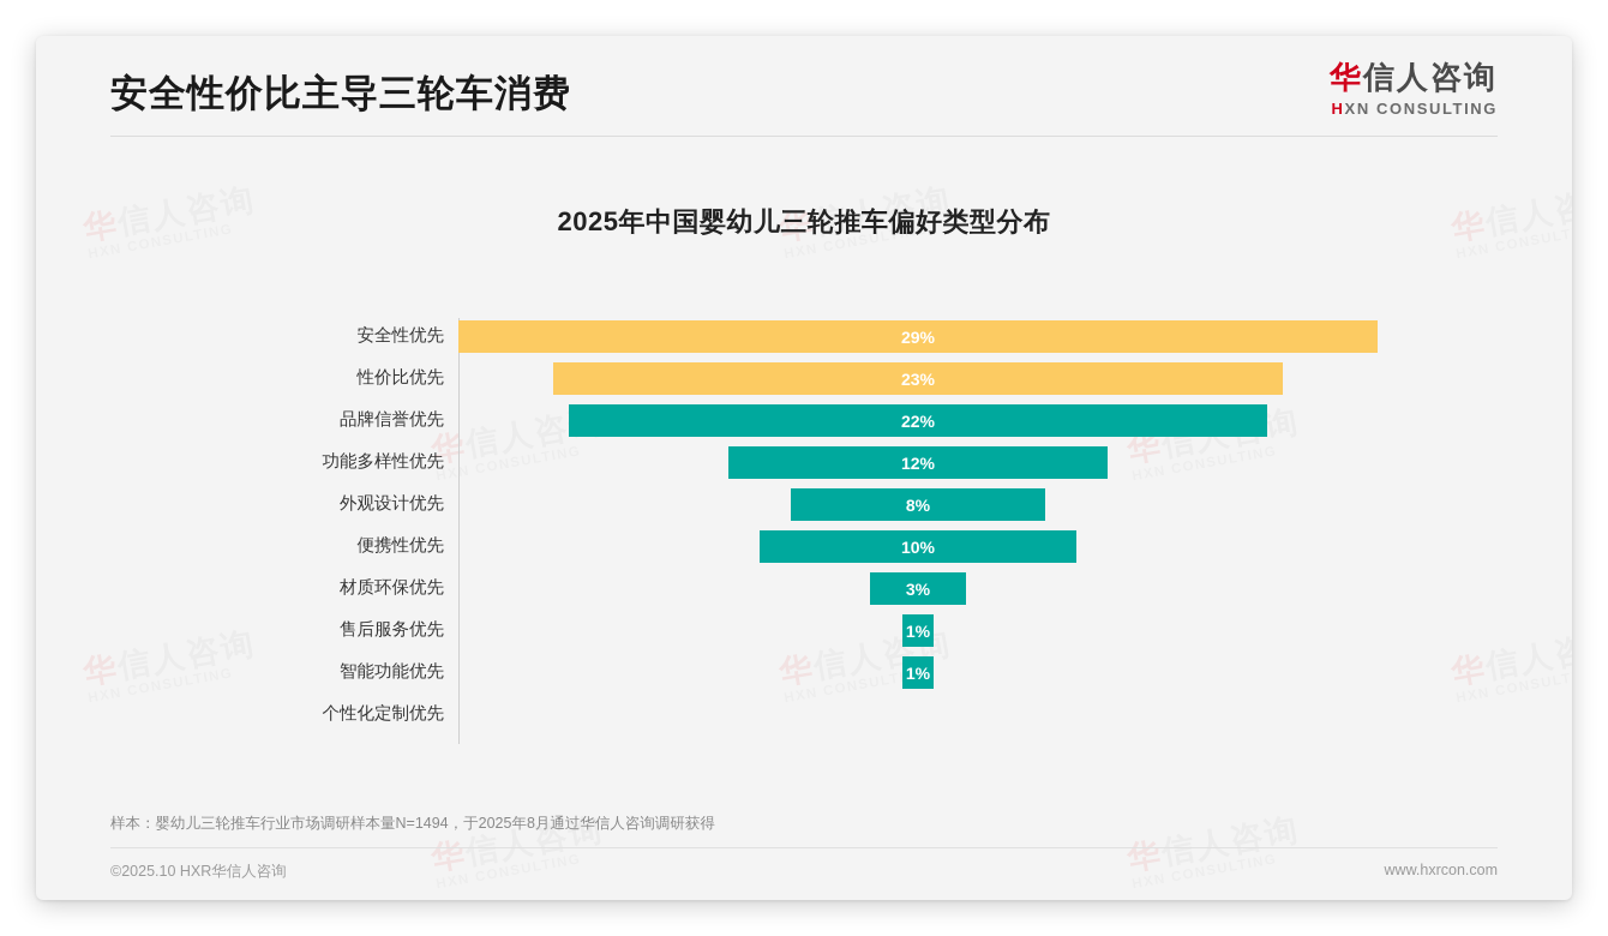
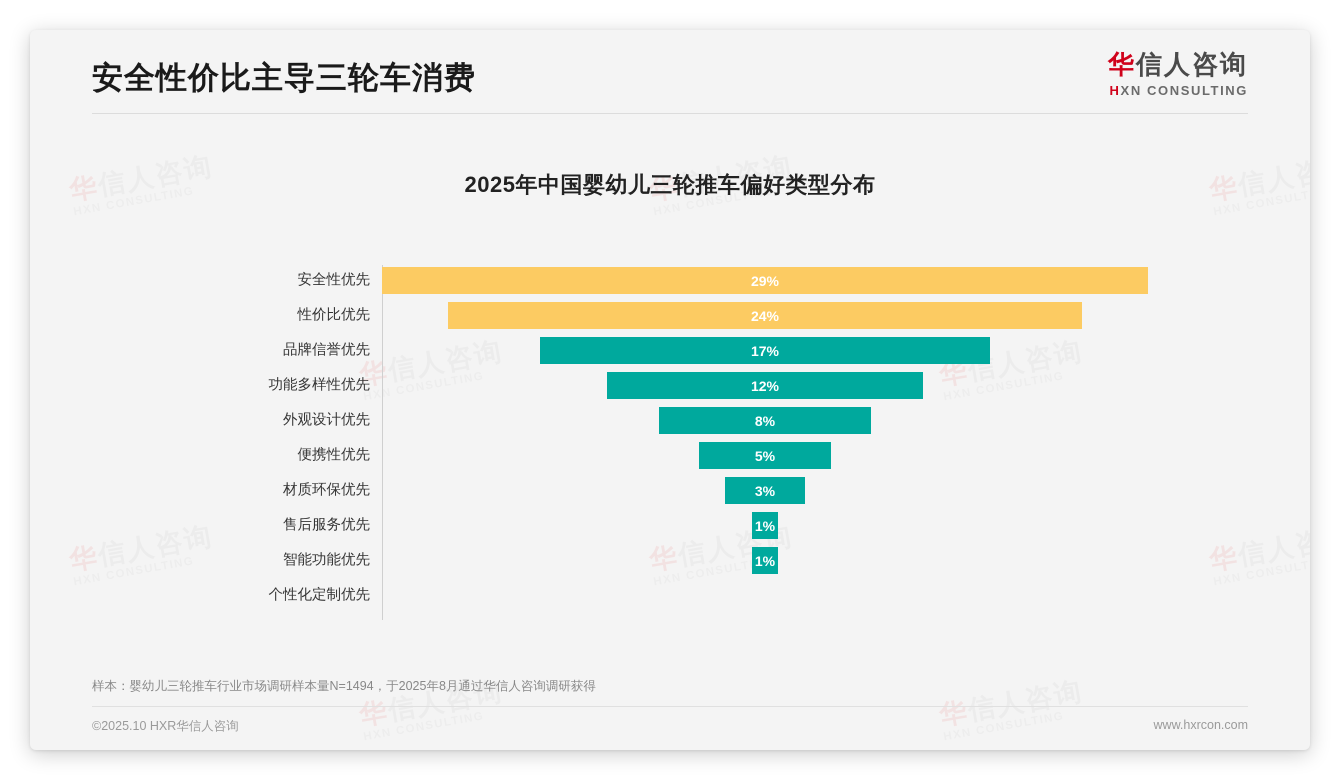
性价比优先: 23% -> 24%
品牌信誉优先: 22% -> 17%
便携性优先: 10% -> 5%
